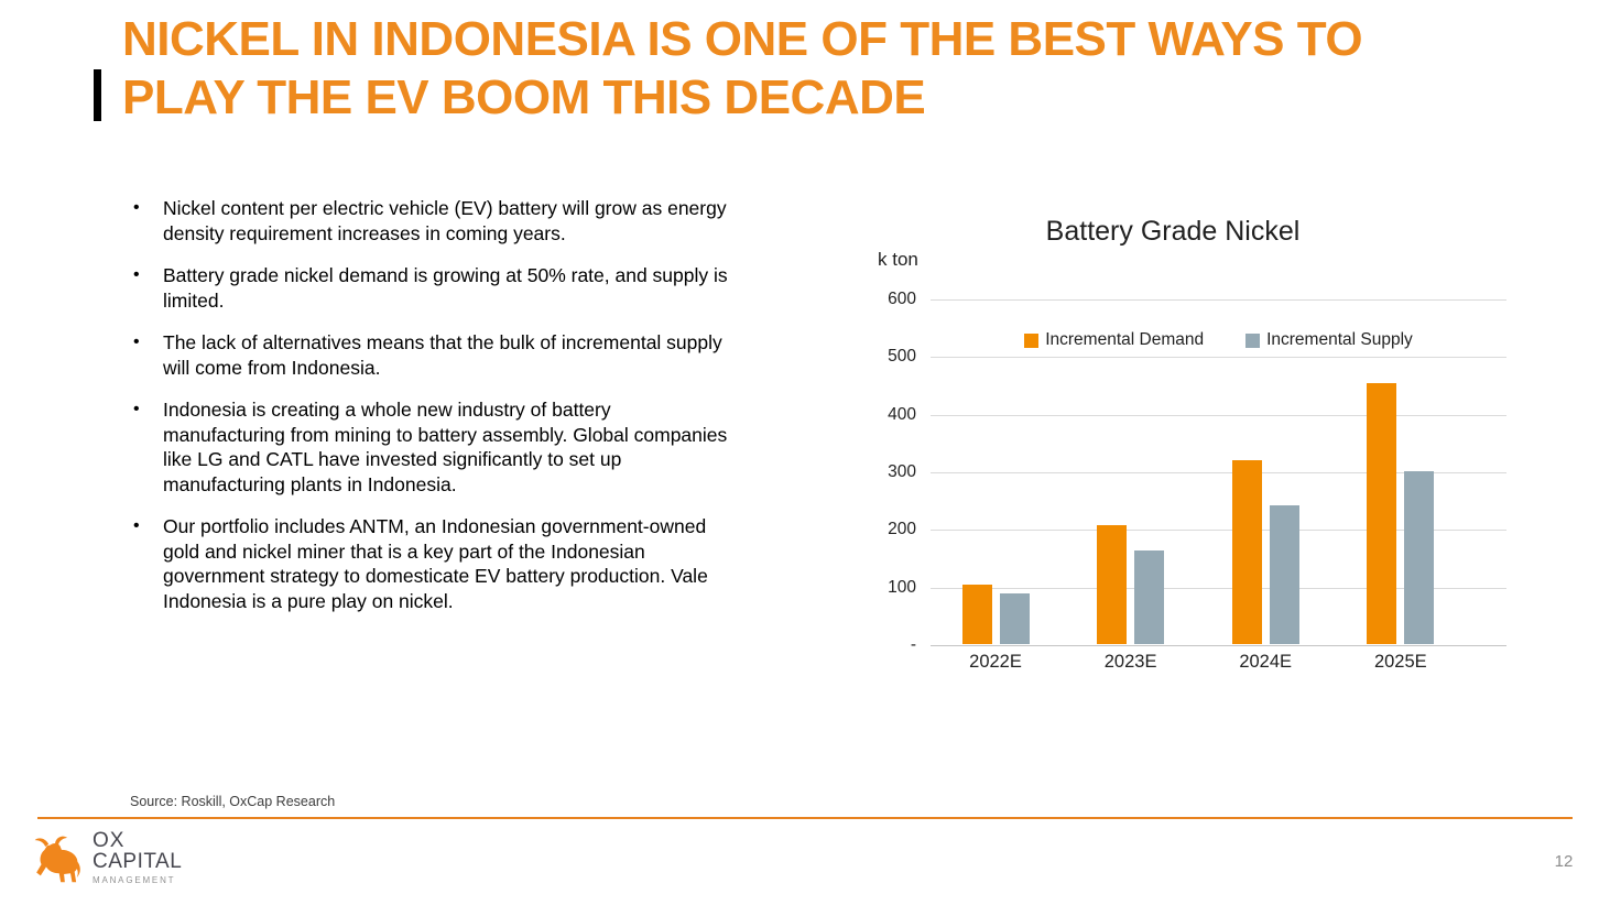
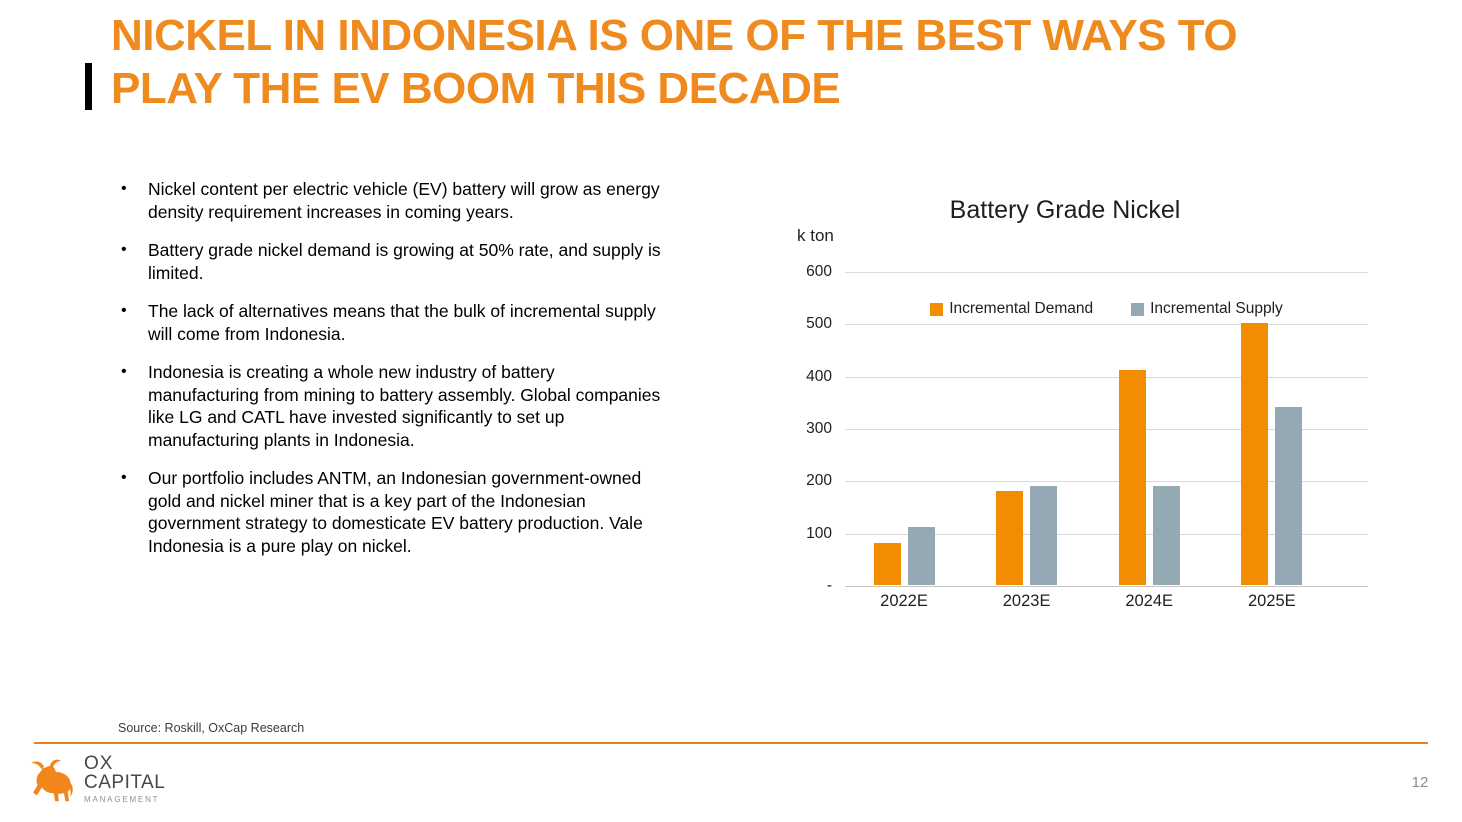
Incremental Demand/2022E: 100 -> 80
Incremental Supply/2022E: 90 -> 110
Incremental Demand/2023E: 210 -> 180
Incremental Supply/2023E: 160 -> 190
Incremental Demand/2024E: 320 -> 410
Incremental Supply/2024E: 240 -> 190
Incremental Demand/2025E: 450 -> 500
Incremental Supply/2025E: 300 -> 340
